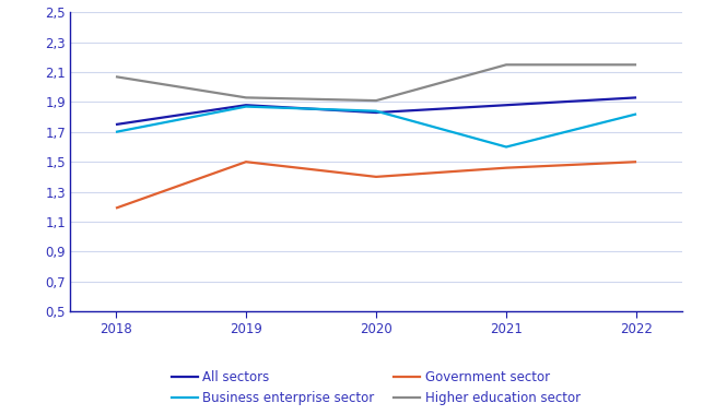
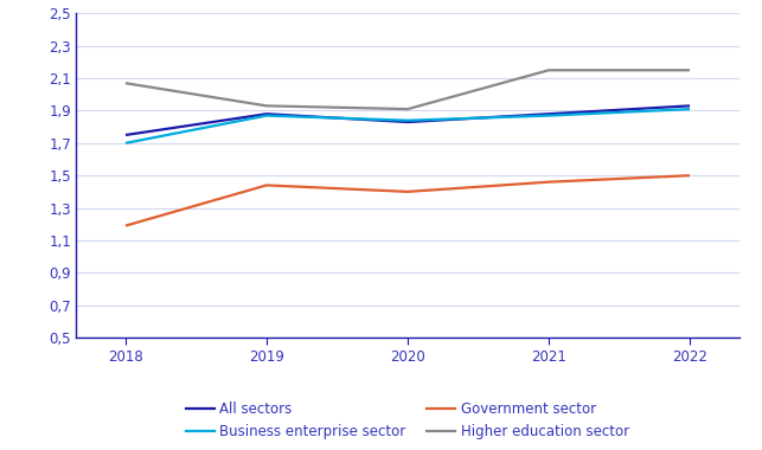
Government sector/2019: 1,50 -> 1,44
Business enterprise sector/2021: 1,60 -> 1,87
Business enterprise sector/2022: 1,82 -> 1,91
